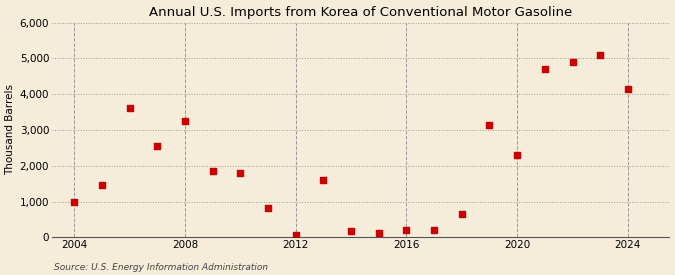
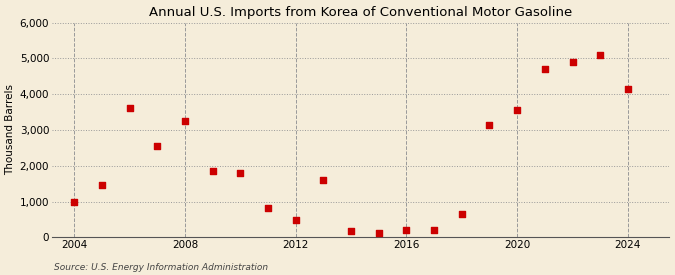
2012: 80 -> 500
2020: 2,300 -> 3,550
